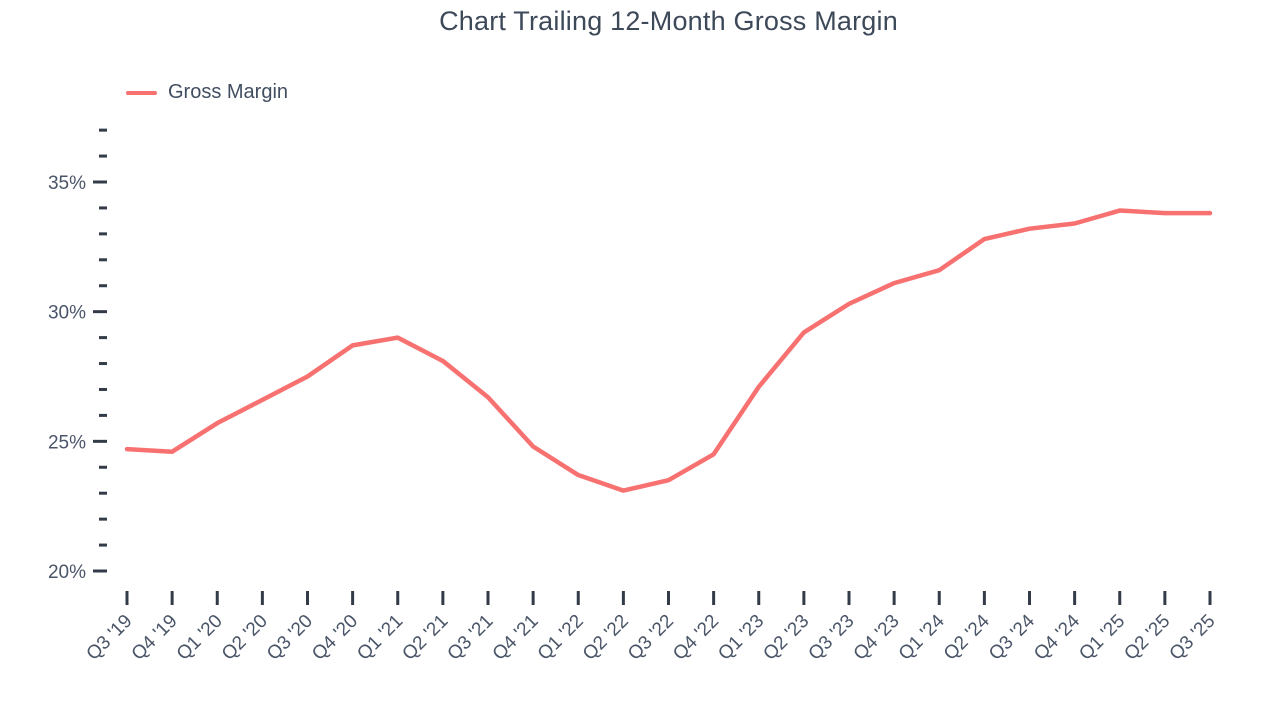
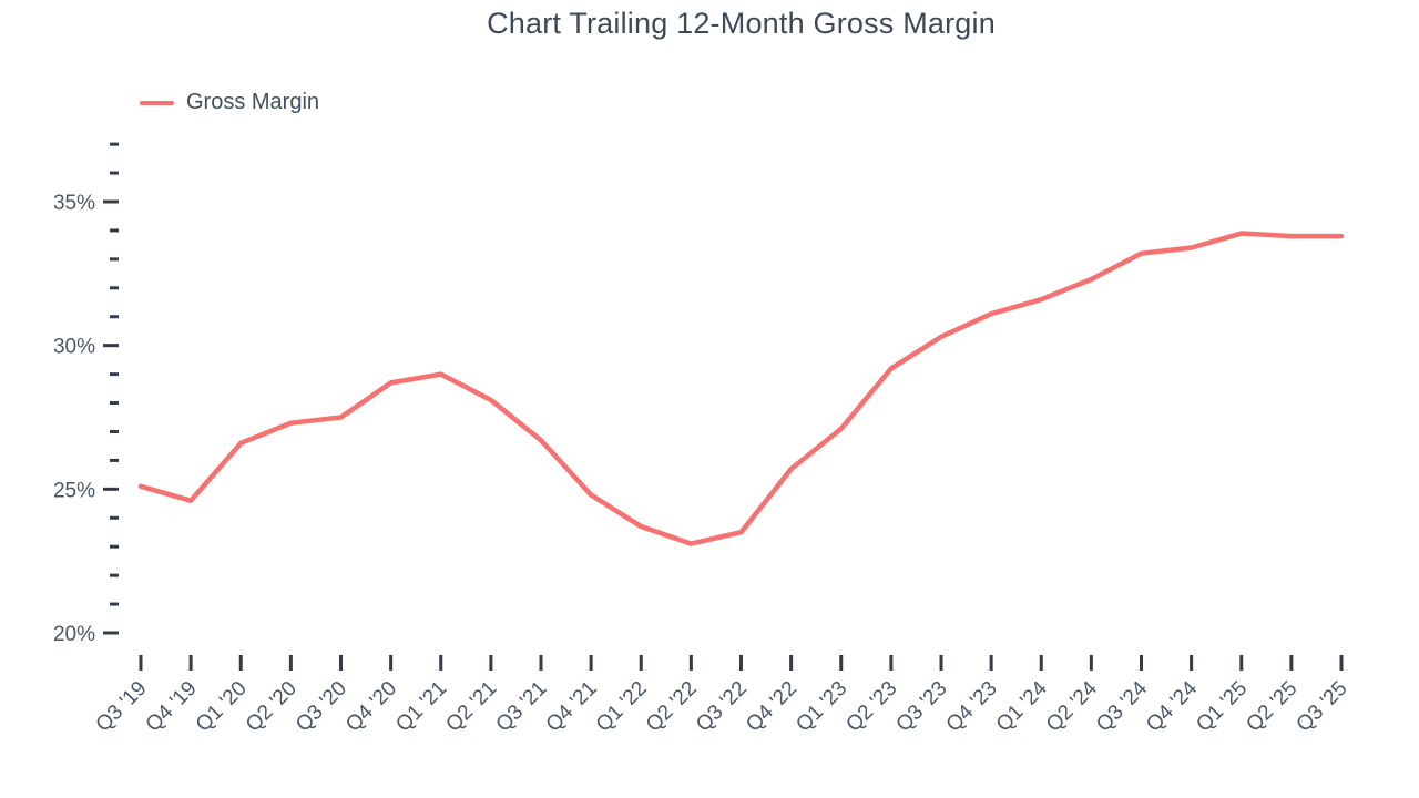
Q3 '19: 24.7% -> 25.1%
Q1 '20: 25.7% -> 26.6%
Q2 '20: 26.6% -> 27.3%
Q4 '22: 24.5% -> 25.7%
Q2 '24: 32.8% -> 32.3%
